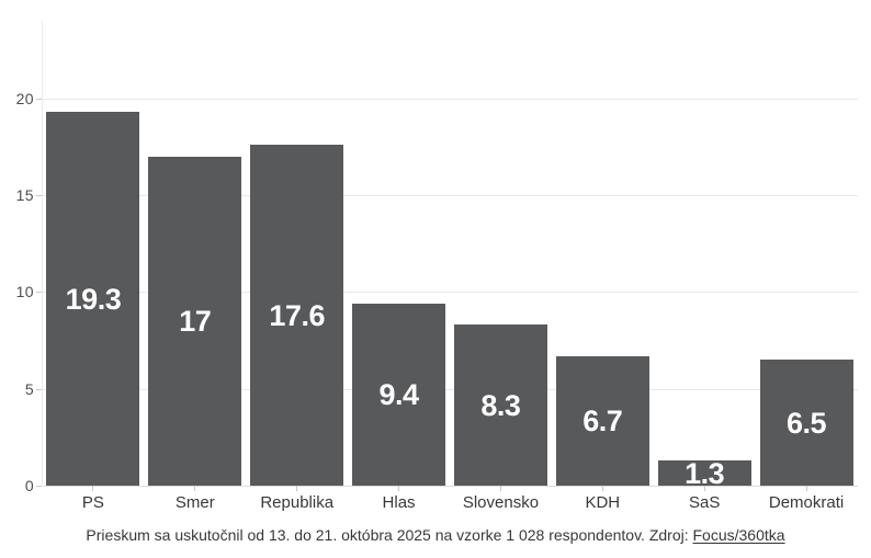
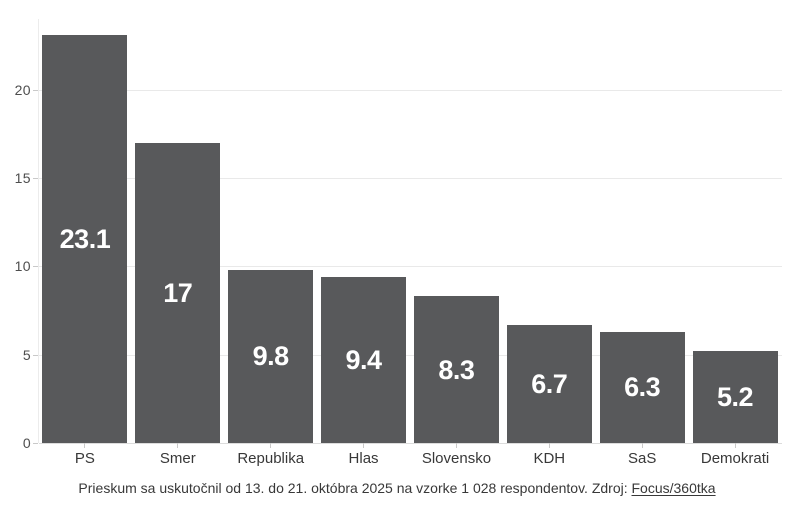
PS: 19.3 -> 23.1
Republika: 17.6 -> 9.8
SaS: 1.3 -> 6.3
Demokrati: 6.5 -> 5.2
